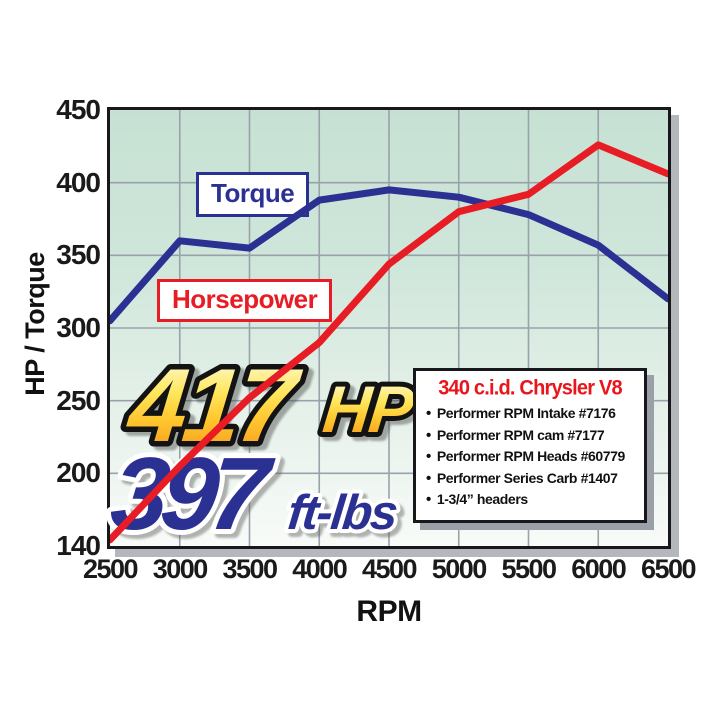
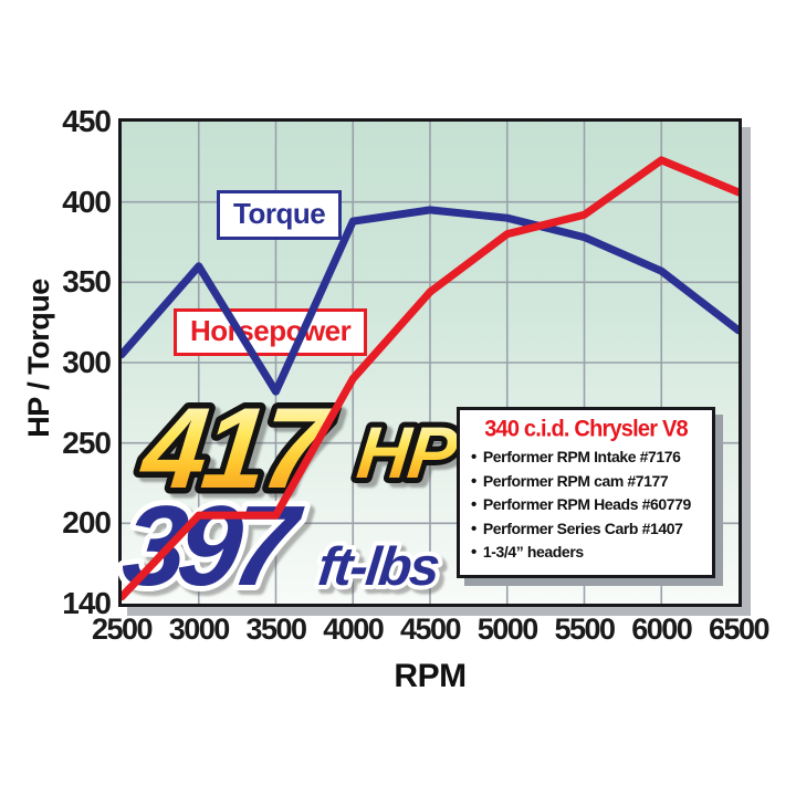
Torque/3500: 355 -> 282
Horsepower/3500: 252 -> 205
